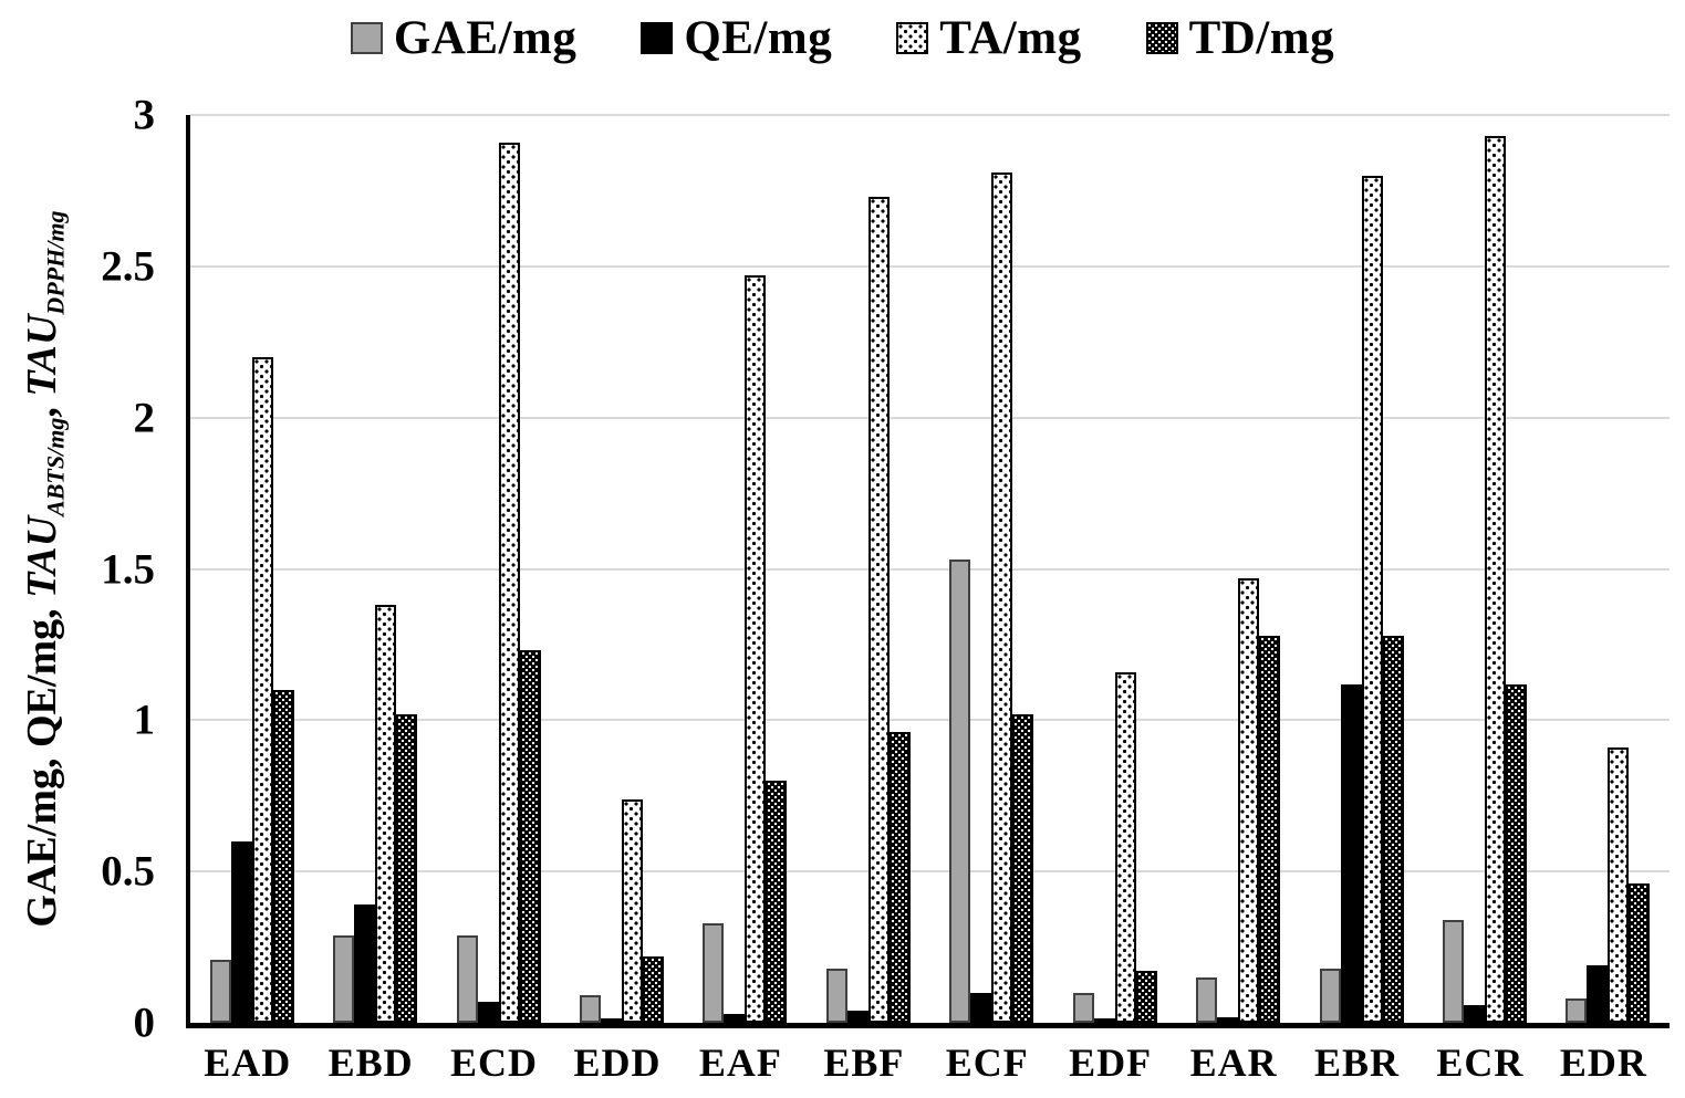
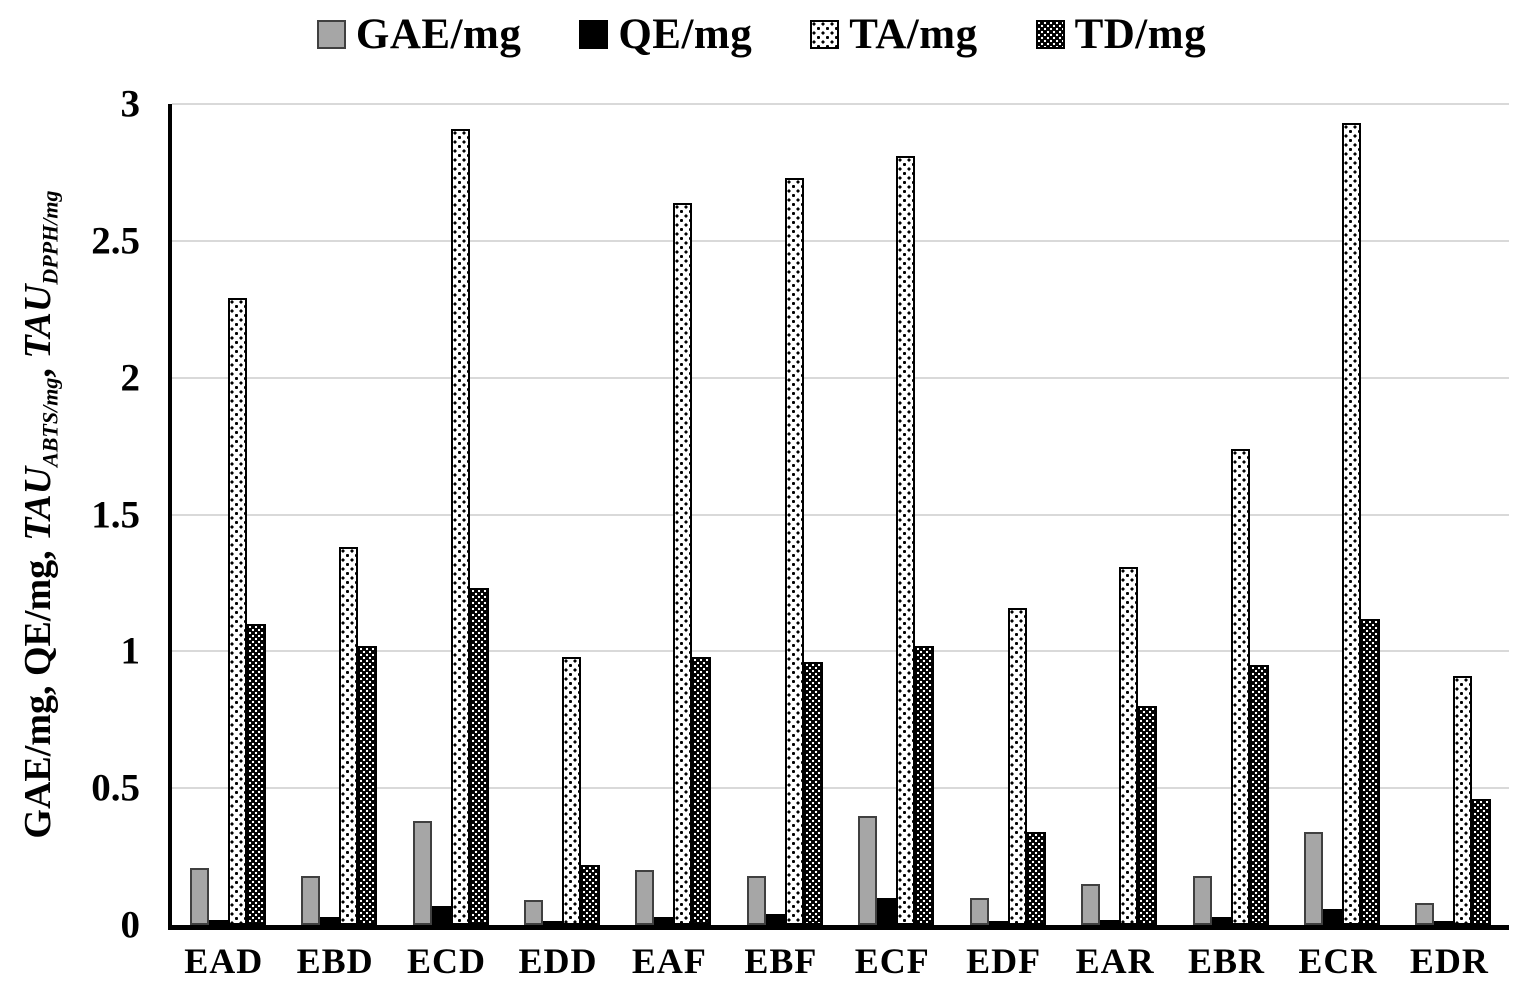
QE/mg/EAD: 0.60 -> 0.02
TA/mg/EAD: 2.20 -> 2.29
GAE/mg/EBD: 0.29 -> 0.18
QE/mg/EBD: 0.39 -> 0.03
GAE/mg/ECD: 0.29 -> 0.38
TA/mg/EDD: 0.74 -> 0.98
GAE/mg/EAF: 0.33 -> 0.20
TA/mg/EAF: 2.47 -> 2.64
TD/mg/EAF: 0.80 -> 0.98
GAE/mg/ECF: 1.53 -> 0.40
TD/mg/EDF: 0.17 -> 0.34
TA/mg/EAR: 1.47 -> 1.31
TD/mg/EAR: 1.28 -> 0.80
QE/mg/EBR: 1.12 -> 0.03
TA/mg/EBR: 2.80 -> 1.74
TD/mg/EBR: 1.28 -> 0.95
QE/mg/EDR: 0.19 -> 0.01
